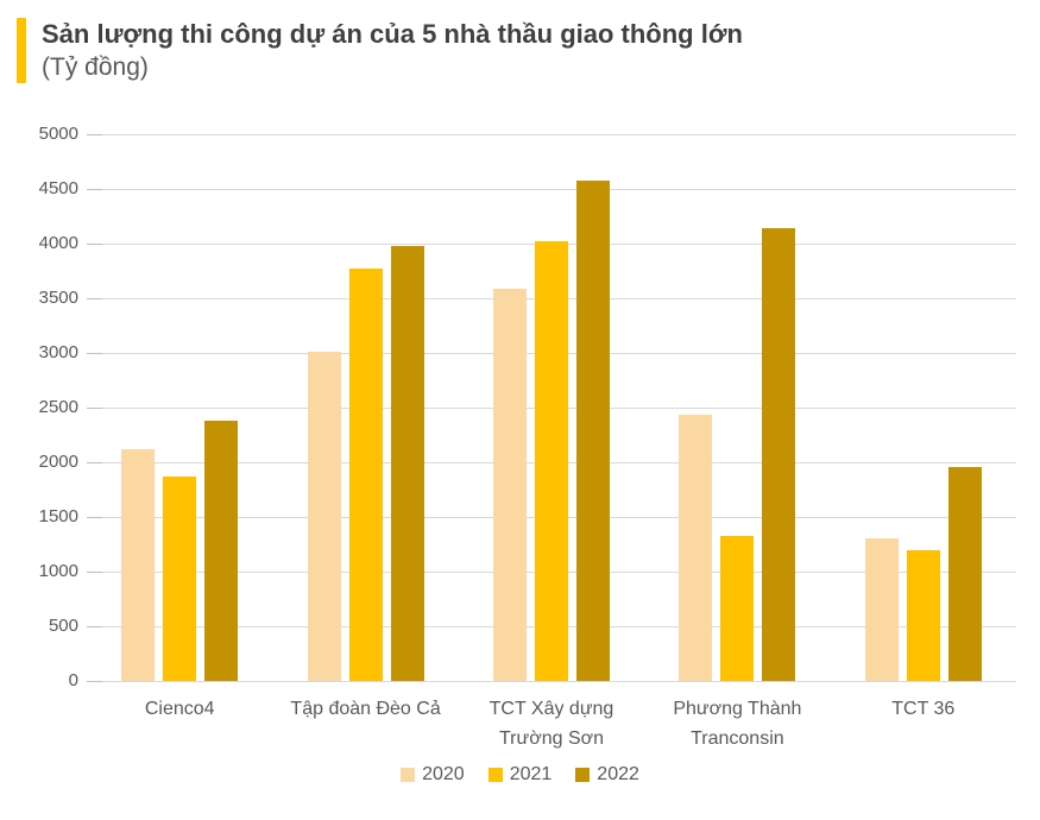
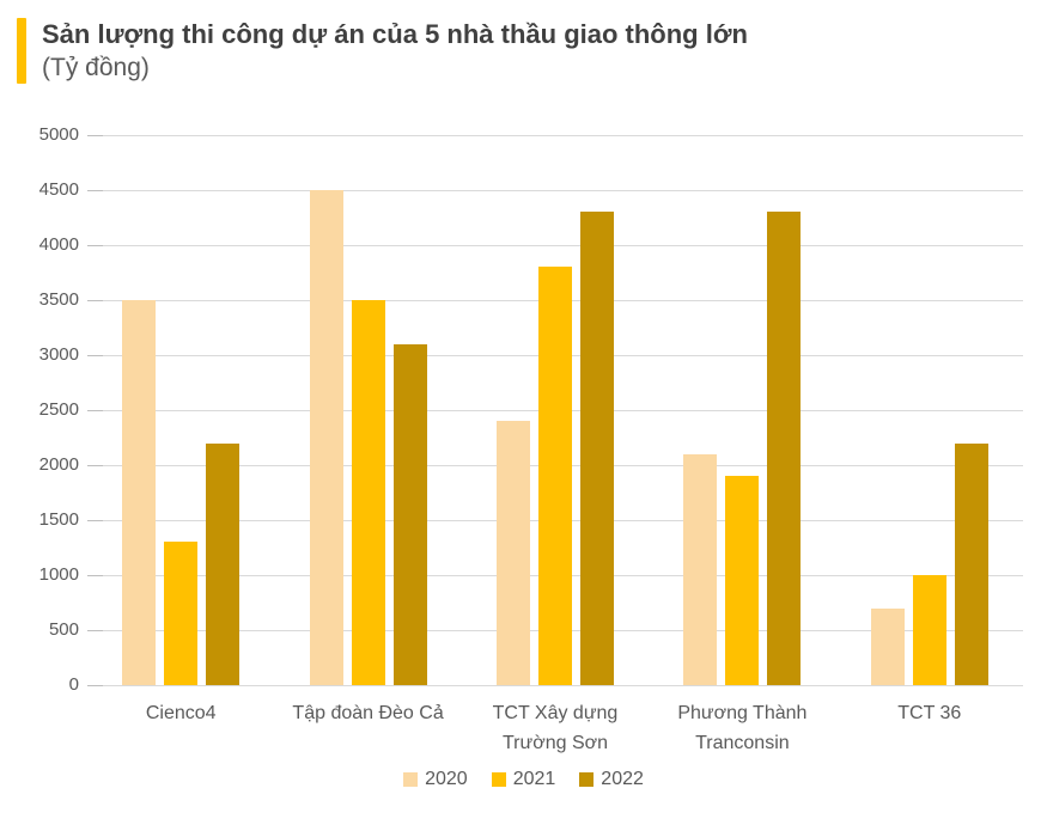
2020/Cienco4: 2100 -> 3500
2021/Cienco4: 1900 -> 1300
2022/Cienco4: 2400 -> 2200
2020/Tập đoàn Đèo Cả: 3000 -> 4500
2021/Tập đoàn Đèo Cả: 3800 -> 3500
2022/Tập đoàn Đèo Cả: 4000 -> 3100
2020/TCT Xây dựng Trường Sơn: 3600 -> 2400
2021/TCT Xây dựng Trường Sơn: 4000 -> 3800
2022/TCT Xây dựng Trường Sơn: 4600 -> 4300
2020/Phương Thành Tranconsin: 2400 -> 2100
2021/Phương Thành Tranconsin: 1300 -> 1900
2022/Phương Thành Tranconsin: 4100 -> 4300
2020/TCT 36: 1300 -> 700
2021/TCT 36: 1200 -> 1000
2022/TCT 36: 2000 -> 2200
